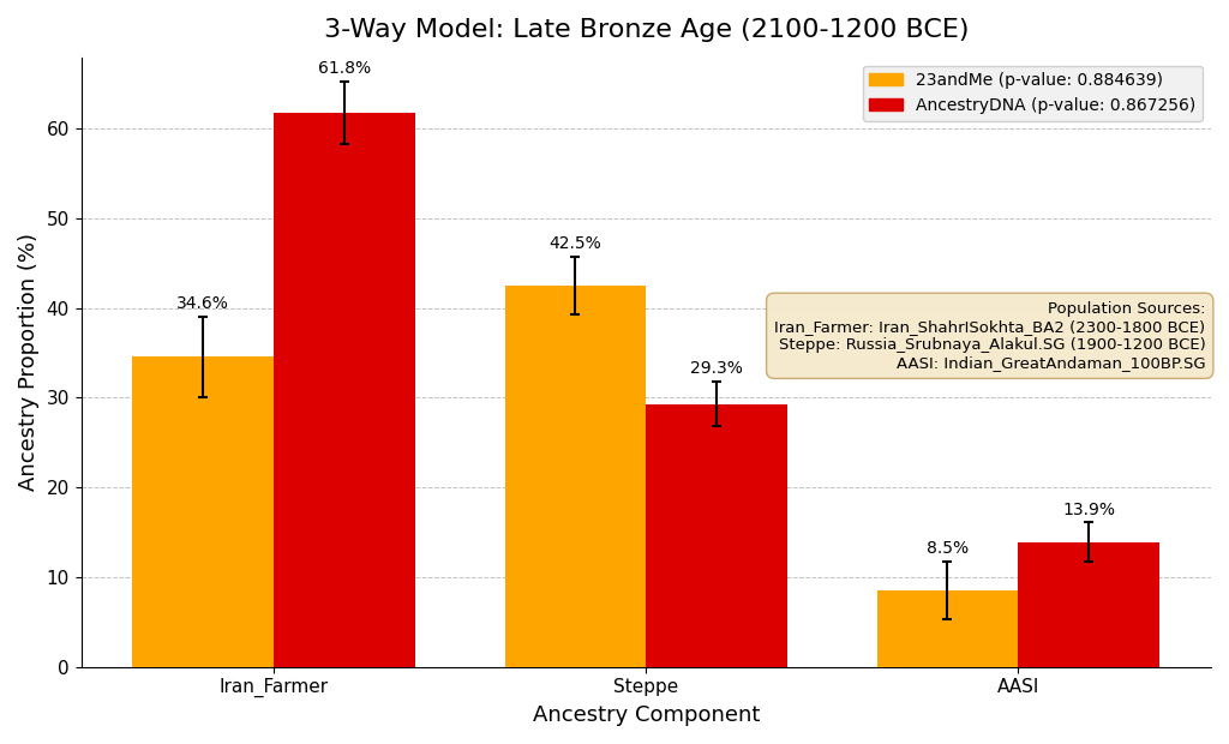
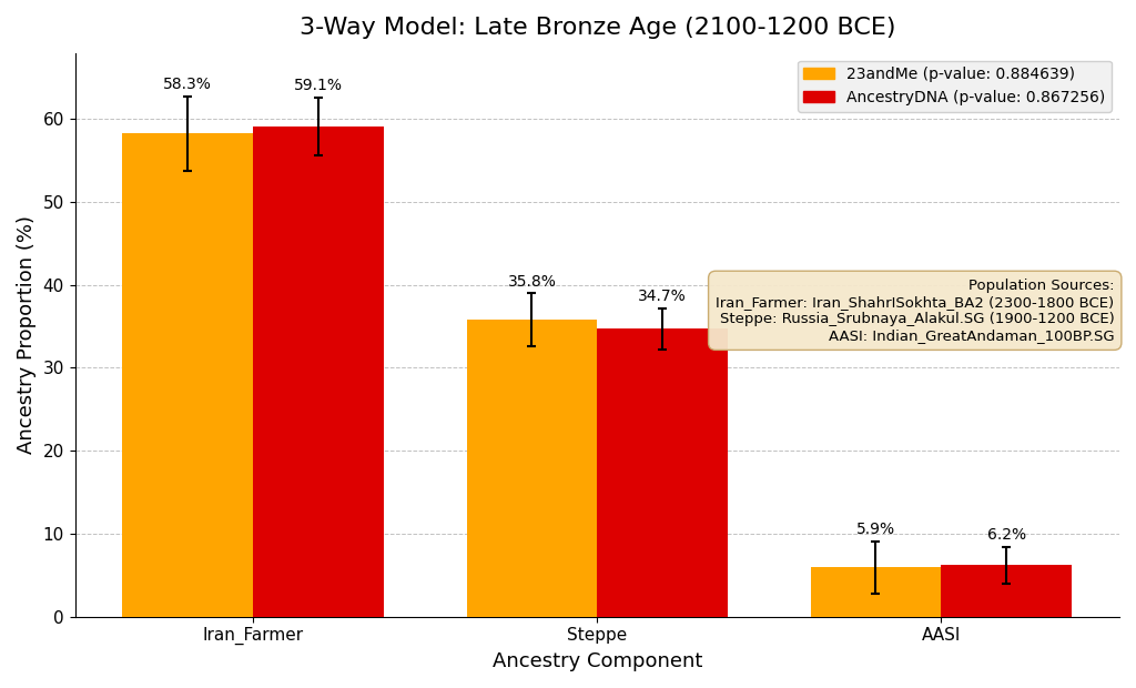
23andMe (p-value: 0.884639)/Iran_Farmer: 34.6% -> 58.3%
AncestryDNA (p-value: 0.867256)/Iran_Farmer: 61.8% -> 59.1%
23andMe (p-value: 0.884639)/Steppe: 42.5% -> 35.8%
AncestryDNA (p-value: 0.867256)/Steppe: 29.3% -> 34.7%
23andMe (p-value: 0.884639)/AASI: 8.5% -> 5.9%
AncestryDNA (p-value: 0.867256)/AASI: 13.9% -> 6.2%
